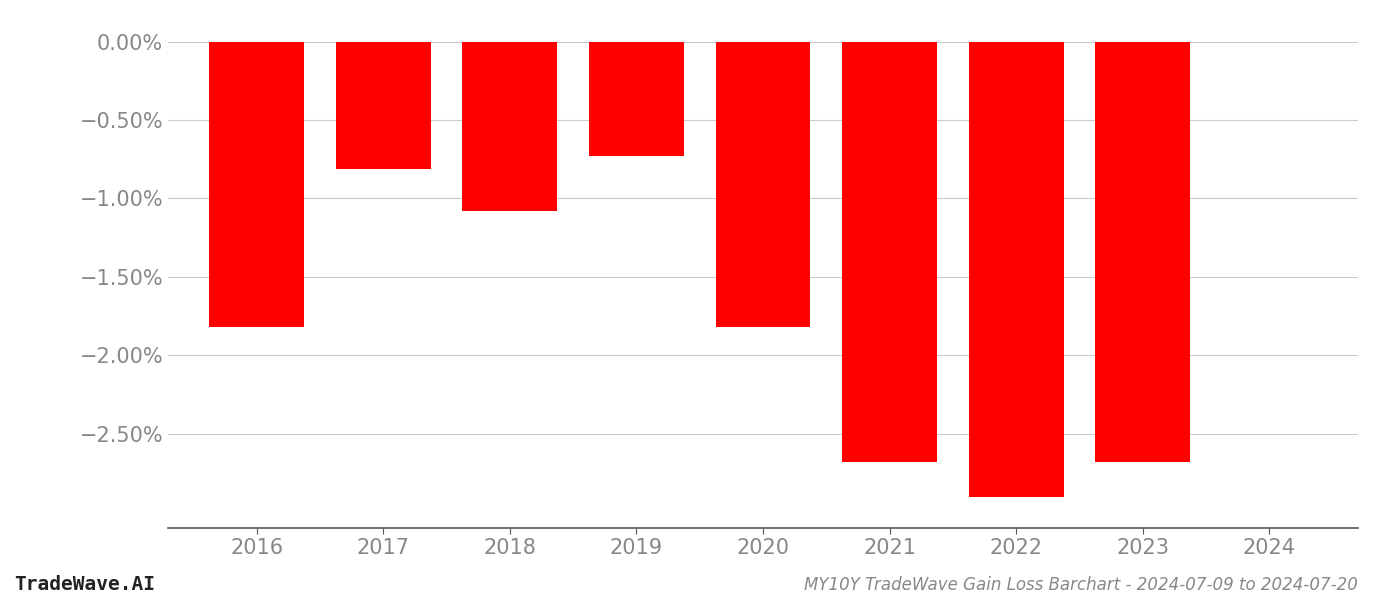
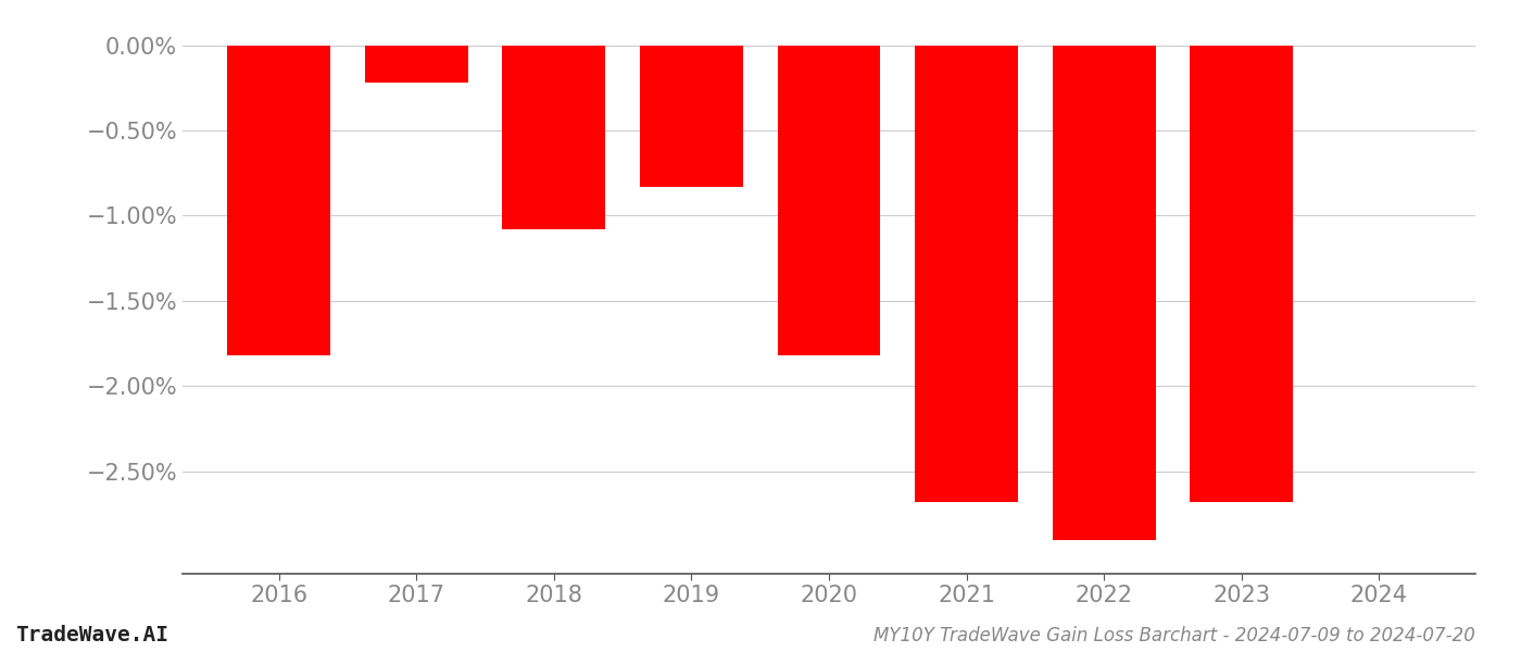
2017: -0.81% -> -0.22%
2019: -0.73% -> -0.83%
